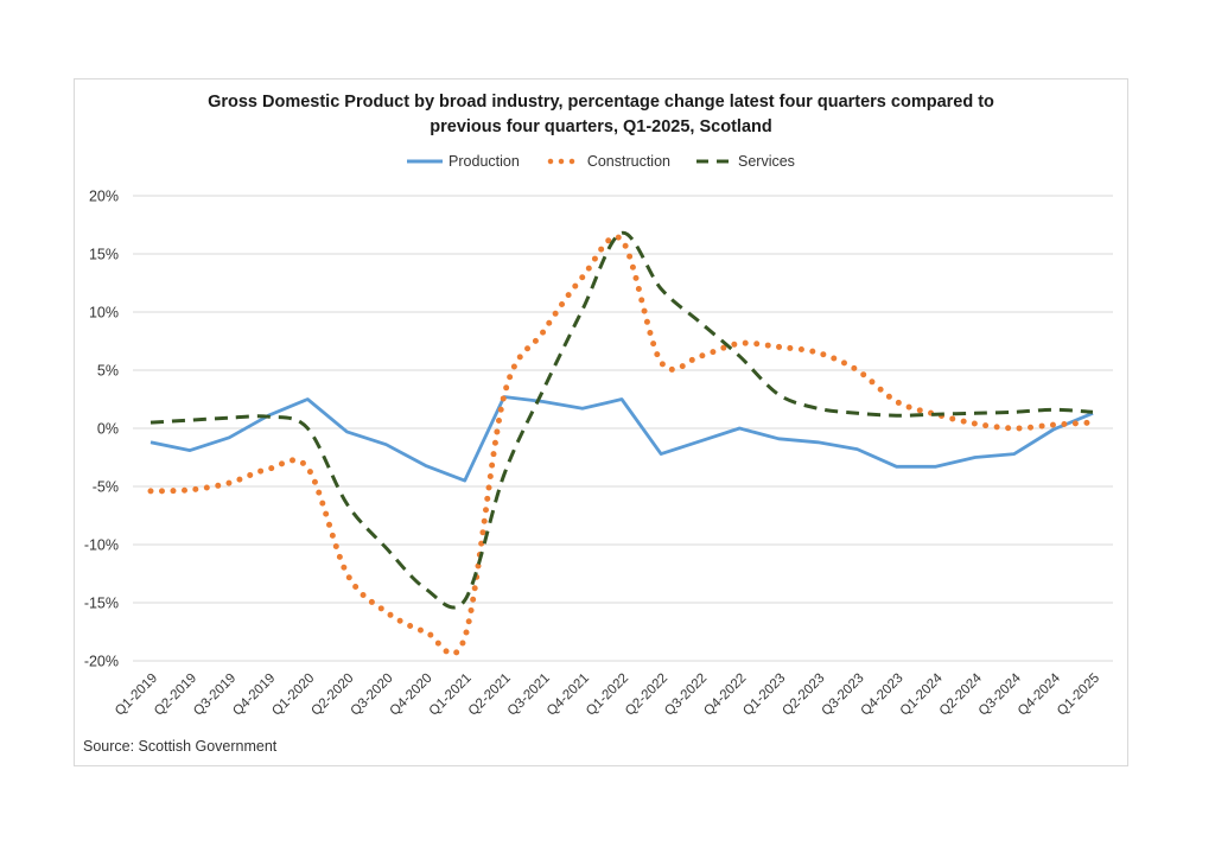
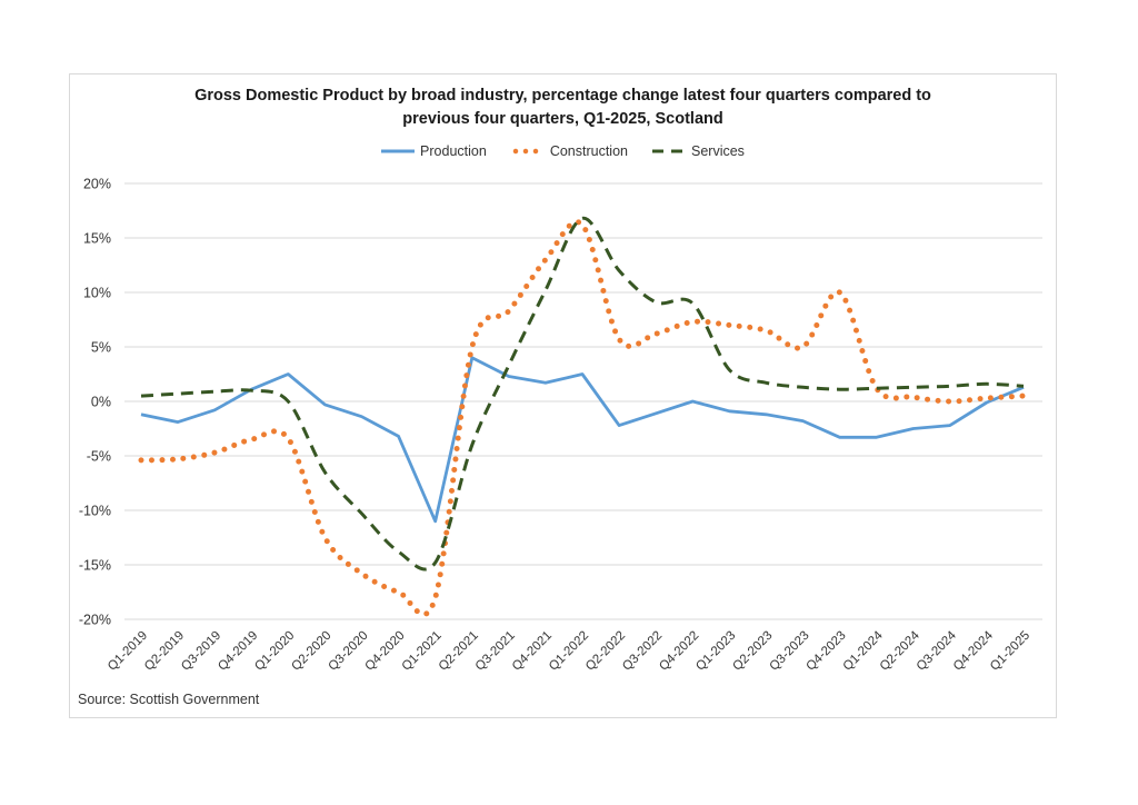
Production/Q1-2021: -4% -> -11%
Production/Q2-2021: 3% -> 4%
Construction/Q2-2021: 3% -> 5%
Services/Q4-2022: 6% -> 9%
Construction/Q4-2023: 2% -> 10%
